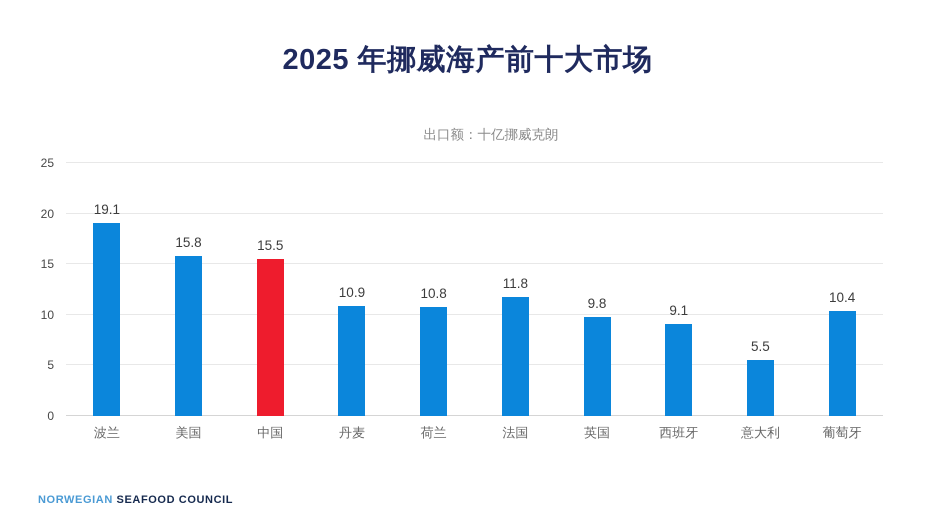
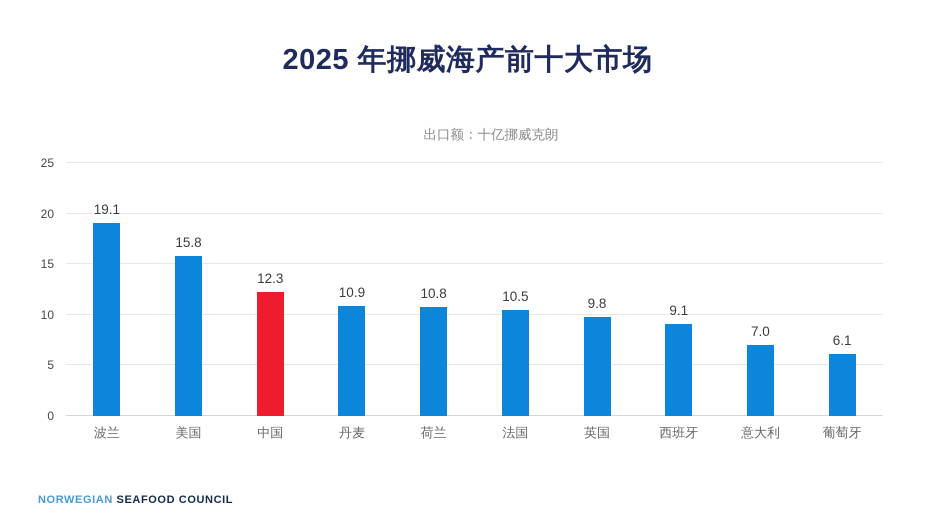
中国: 15.5 -> 12.3
法国: 11.8 -> 10.5
意大利: 5.5 -> 7.0
葡萄牙: 10.4 -> 6.1
